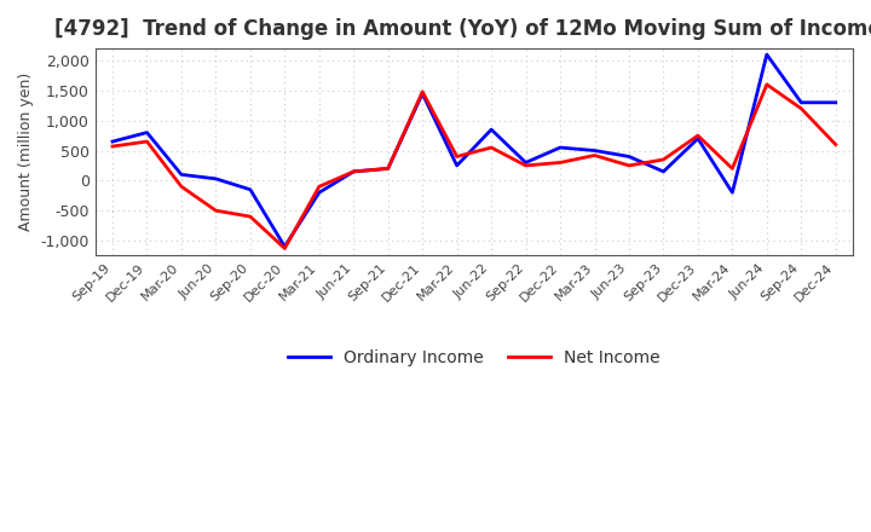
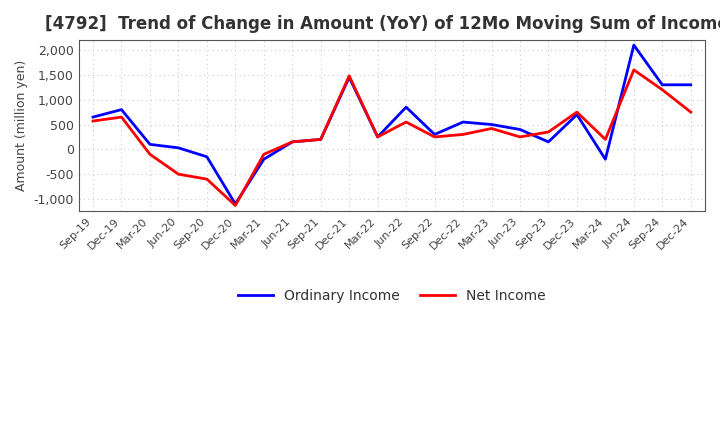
Net Income/Mar-22: 400 -> 250
Net Income/Dec-24: 600 -> 750
